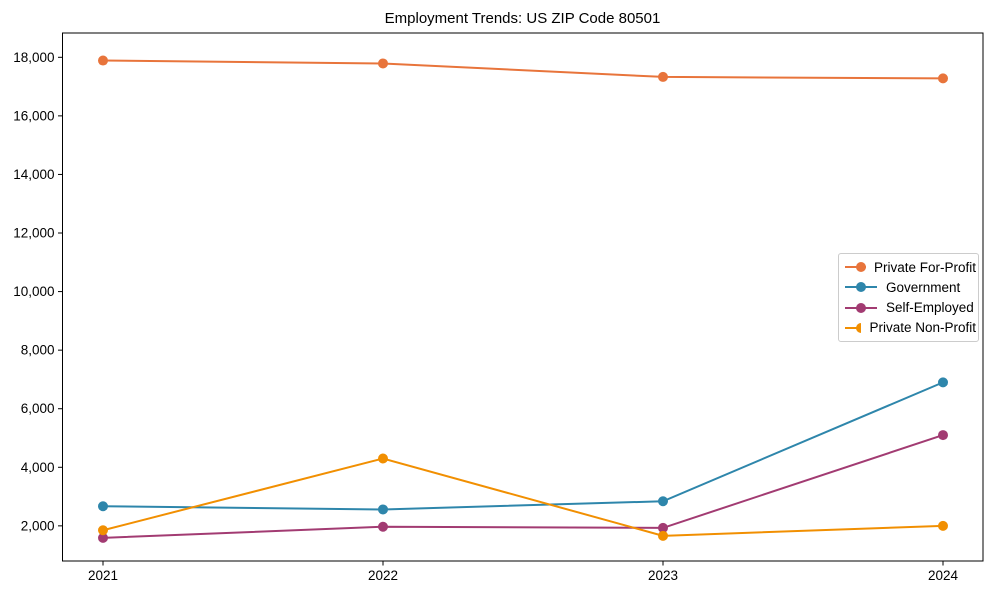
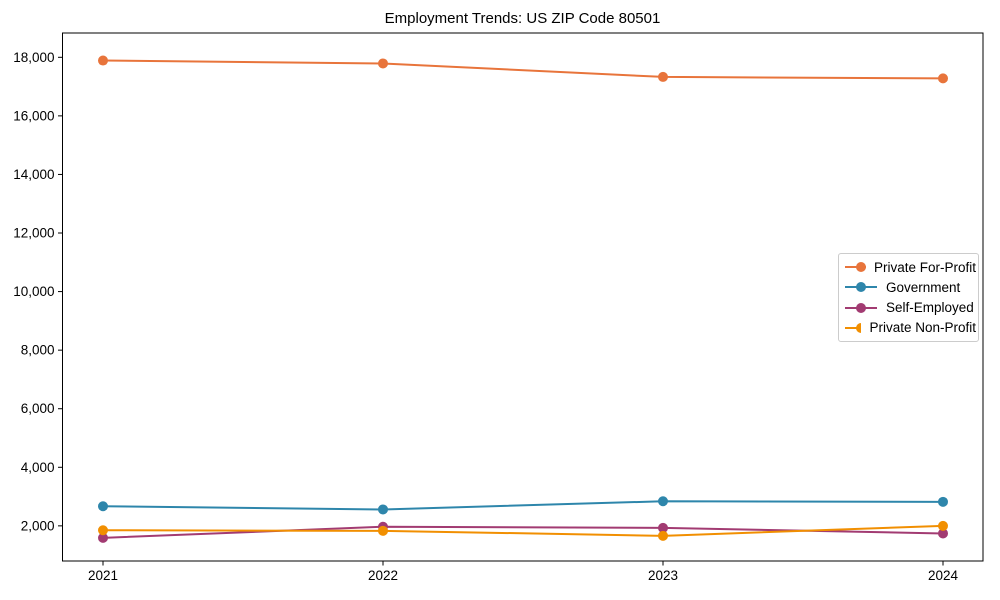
Private Non-Profit/2022: 4300 -> 1800
Government/2024: 6900 -> 2800
Self-Employed/2024: 5100 -> 1700
